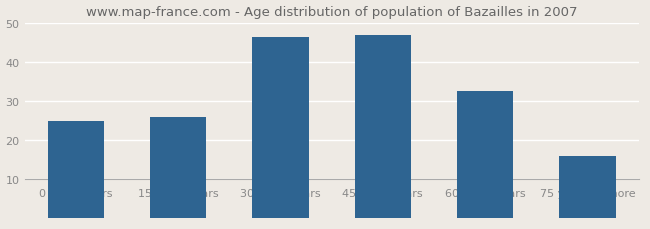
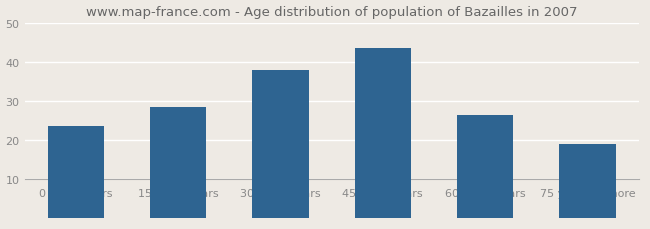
0 to 14 years: 25.0 -> 23.5
15 to 29 years: 26.0 -> 28.5
30 to 44 years: 46.5 -> 38.0
45 to 59 years: 47.0 -> 43.5
60 to 74 years: 32.5 -> 26.5
75 years or more: 16.0 -> 19.0
